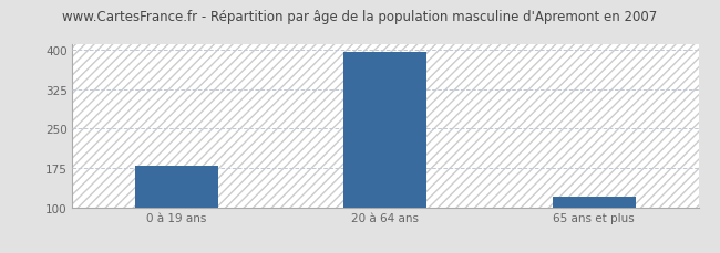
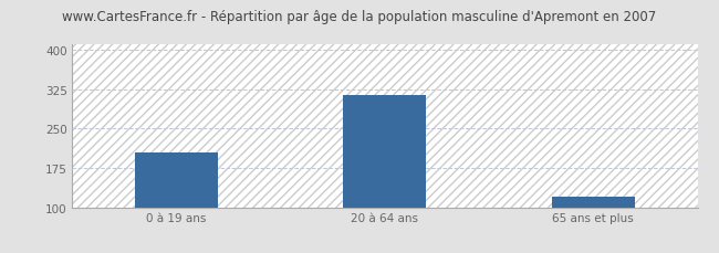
0 à 19 ans: 180 -> 205
20 à 64 ans: 397 -> 315
